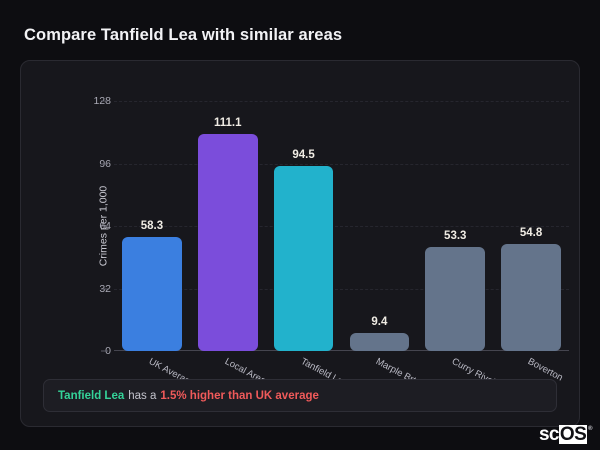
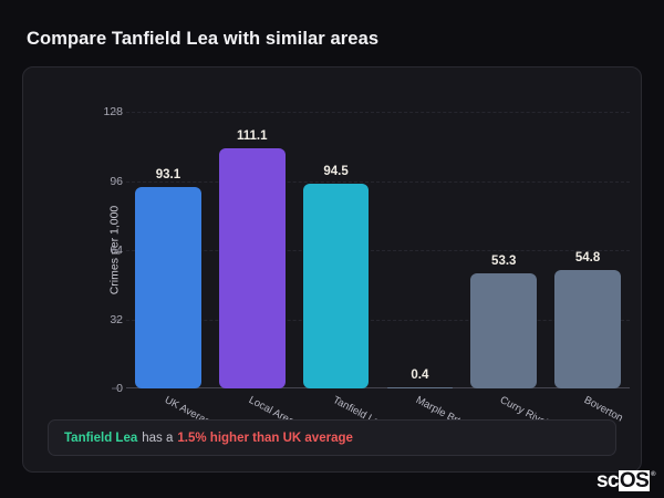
UK Average: 58.3 -> 93.1
Marple Brt…: 9.4 -> 0.4
